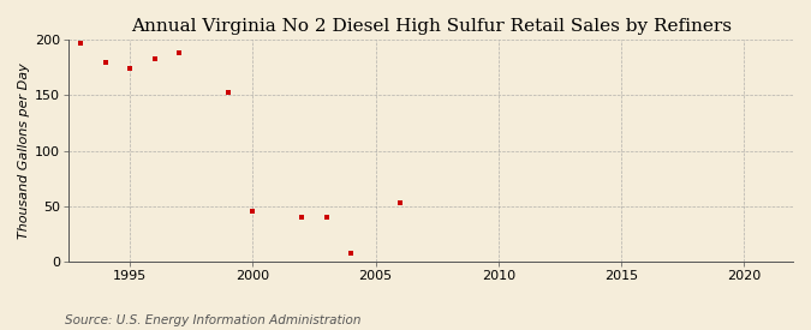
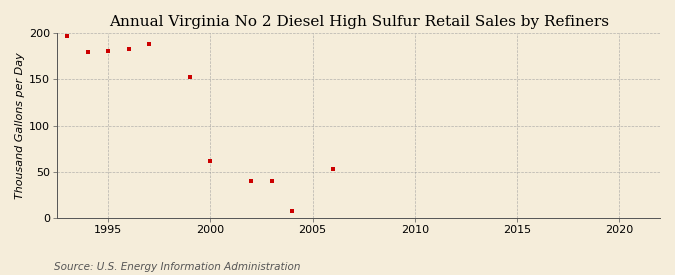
1995: 174 -> 181
2000: 46 -> 62
